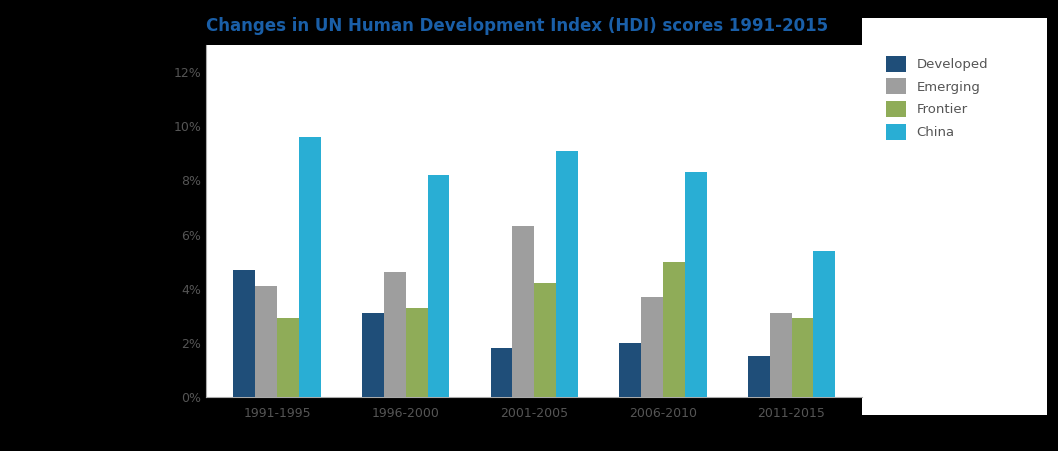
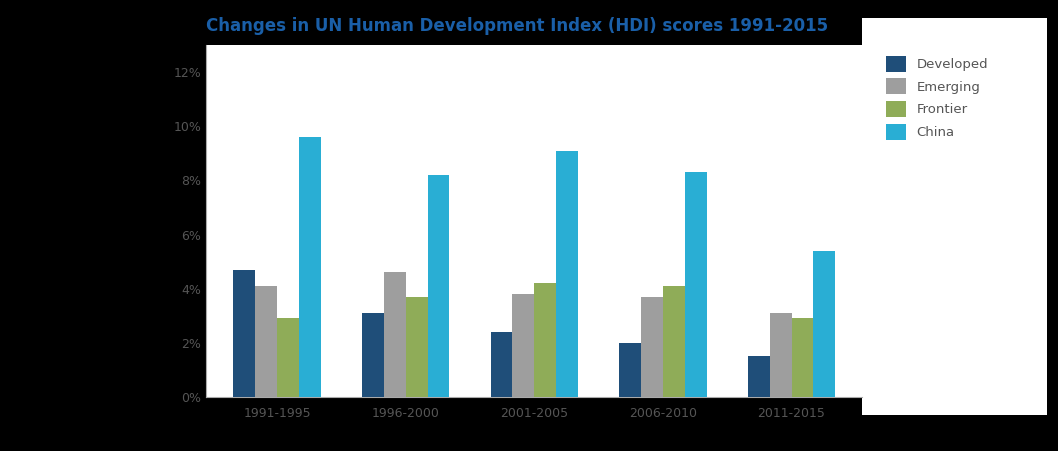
Frontier/1996-2000: 3.3% -> 3.7%
Developed/2001-2005: 1.8% -> 2.4%
Emerging/2001-2005: 6.3% -> 3.8%
Frontier/2006-2010: 5.0% -> 4.1%
